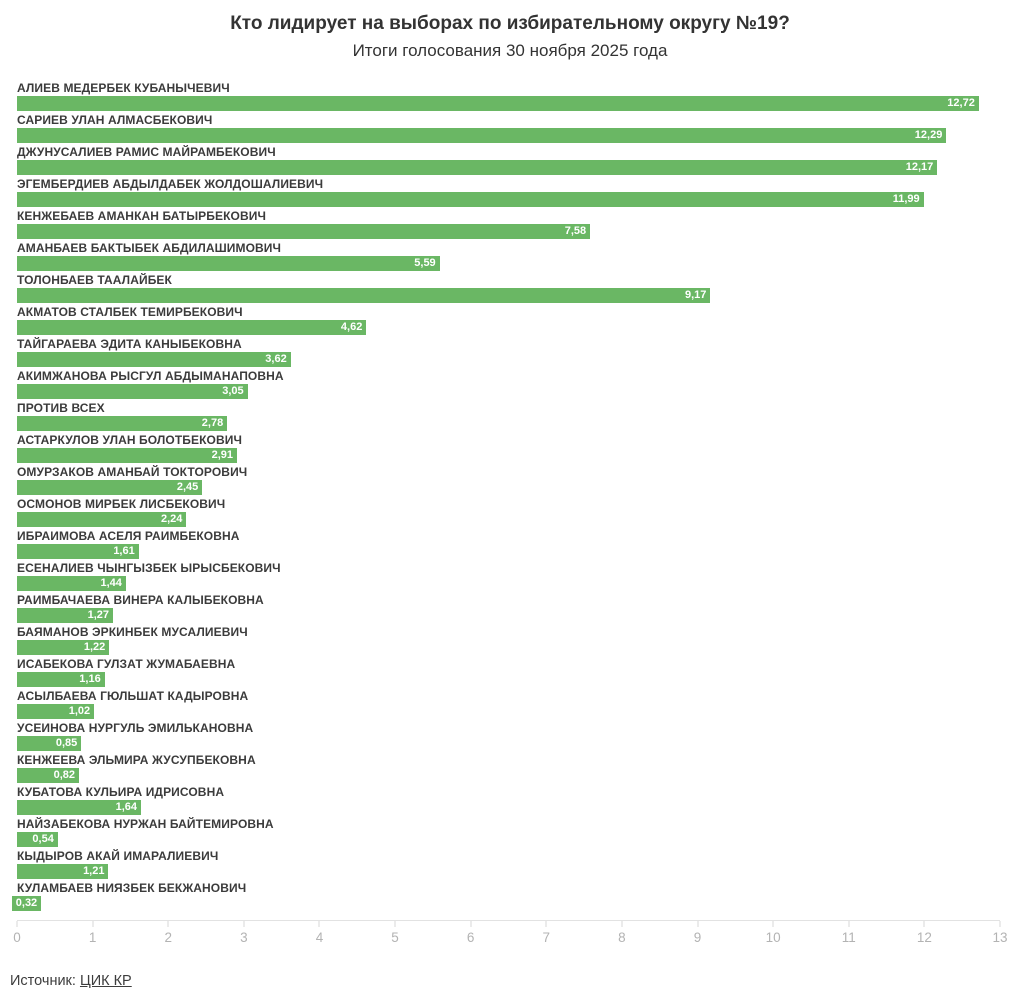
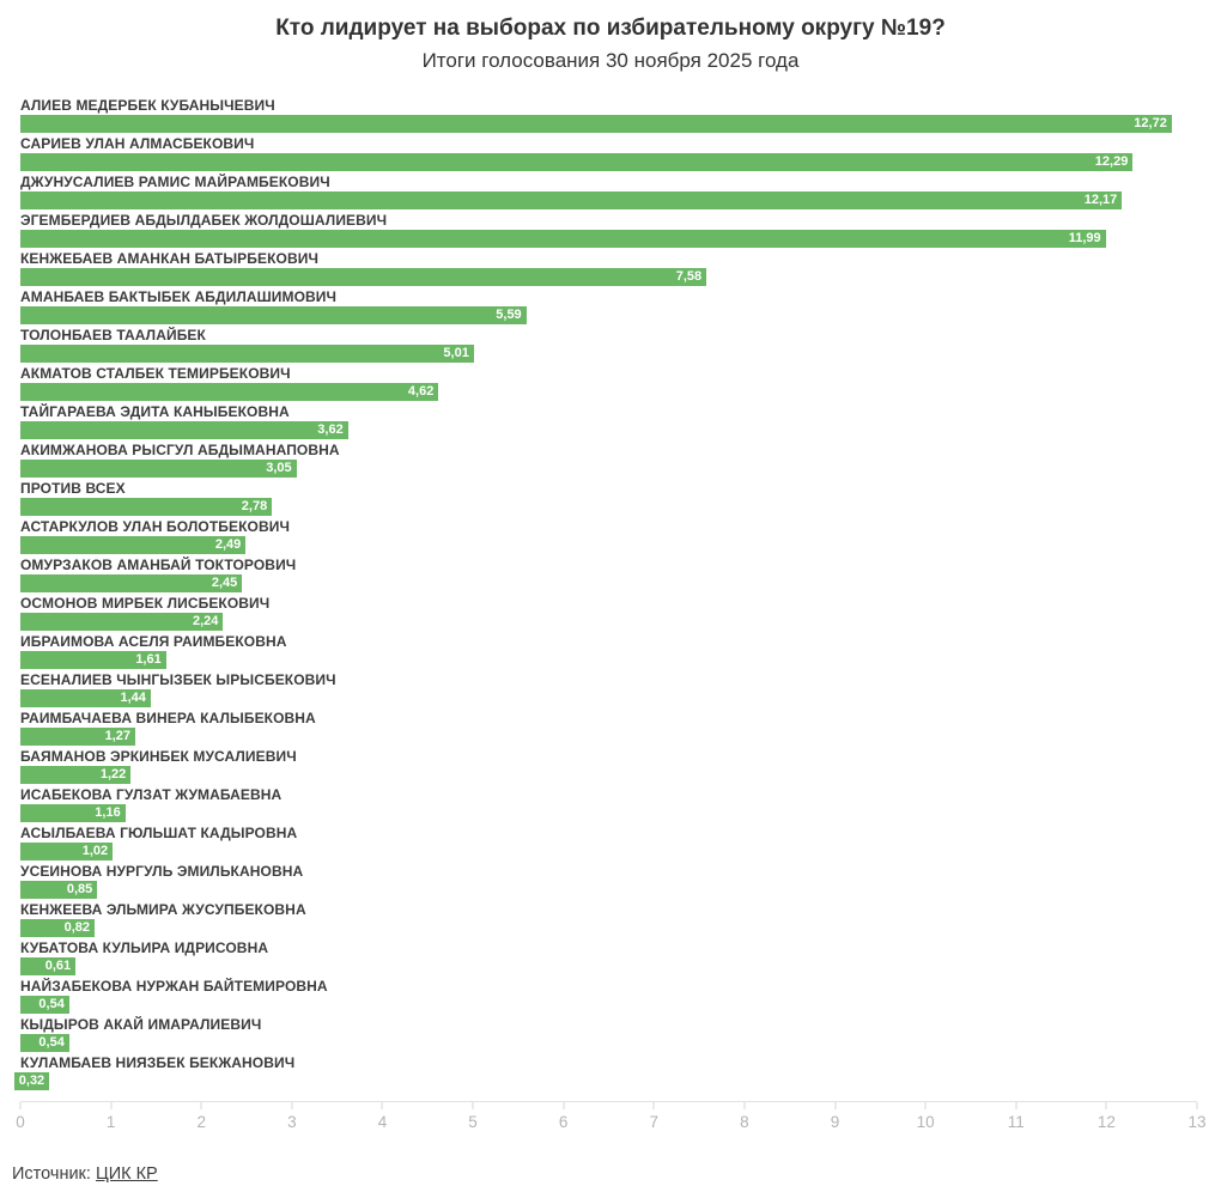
ТОЛОНБАЕВ ТААЛАЙБЕК: 9,17 -> 5,01
АСТАРКУЛОВ УЛАН БОЛОТБЕКОВИЧ: 2,91 -> 2,49
КУБАТОВА КУЛЬИРА ИДРИСОВНА: 1,64 -> 0,61
КЫДЫРОВ АКАЙ ИМАРАЛИЕВИЧ: 1,21 -> 0,54
